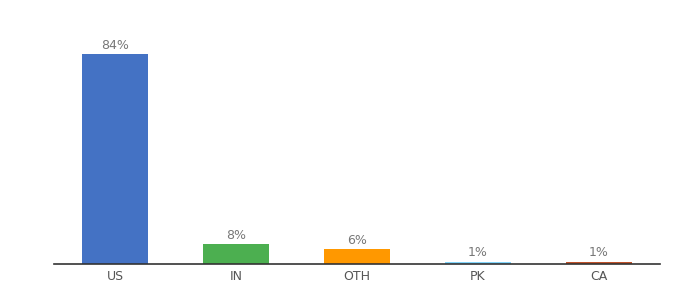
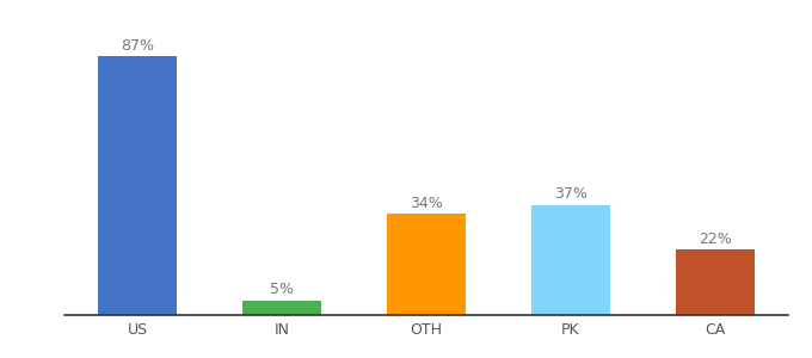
US: 84% -> 87%
IN: 8% -> 5%
OTH: 6% -> 34%
PK: 1% -> 37%
CA: 1% -> 22%
